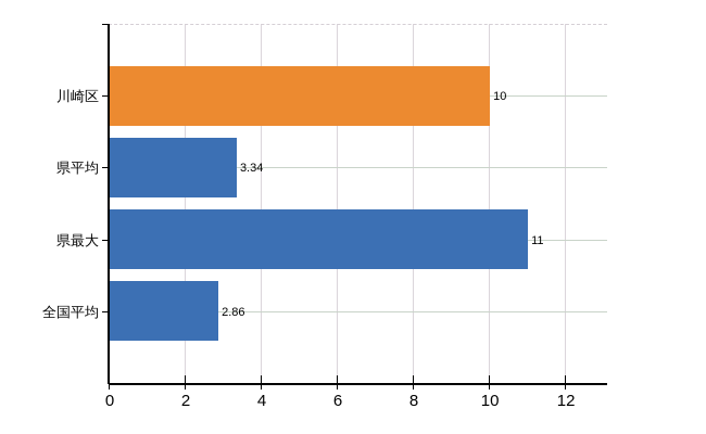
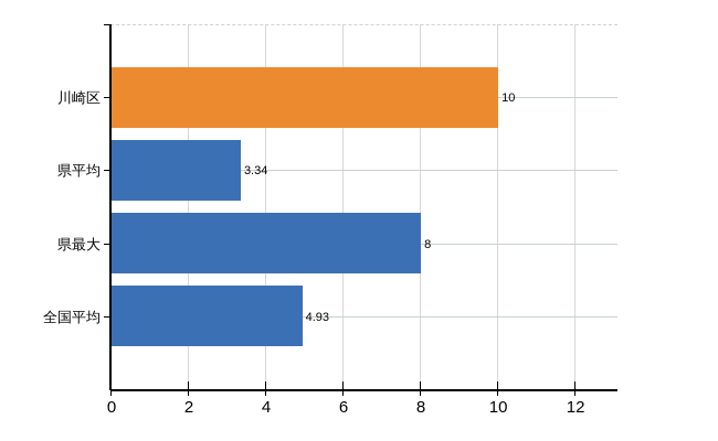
県最大: 11 -> 8
全国平均: 2.86 -> 4.93
